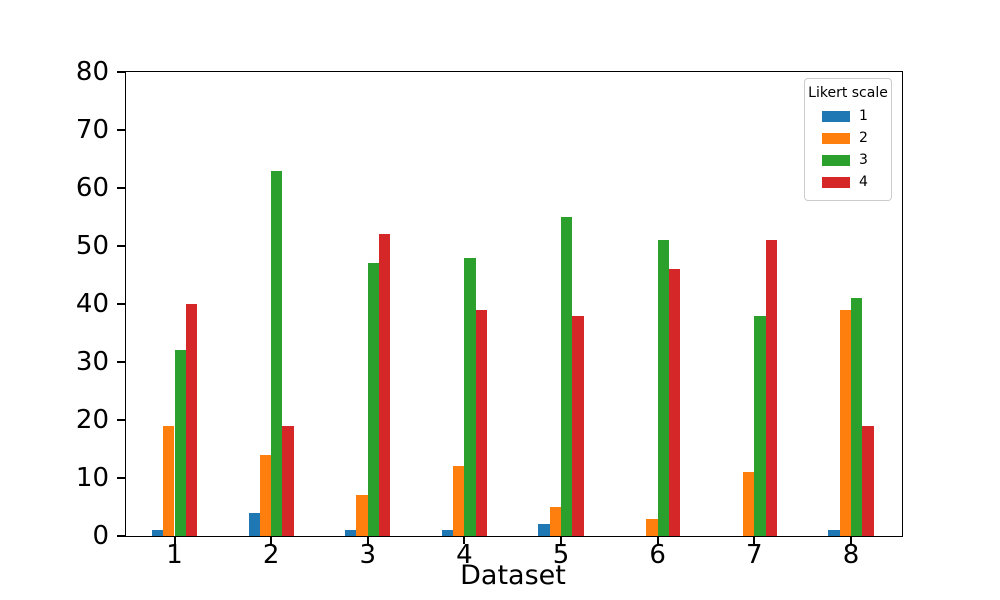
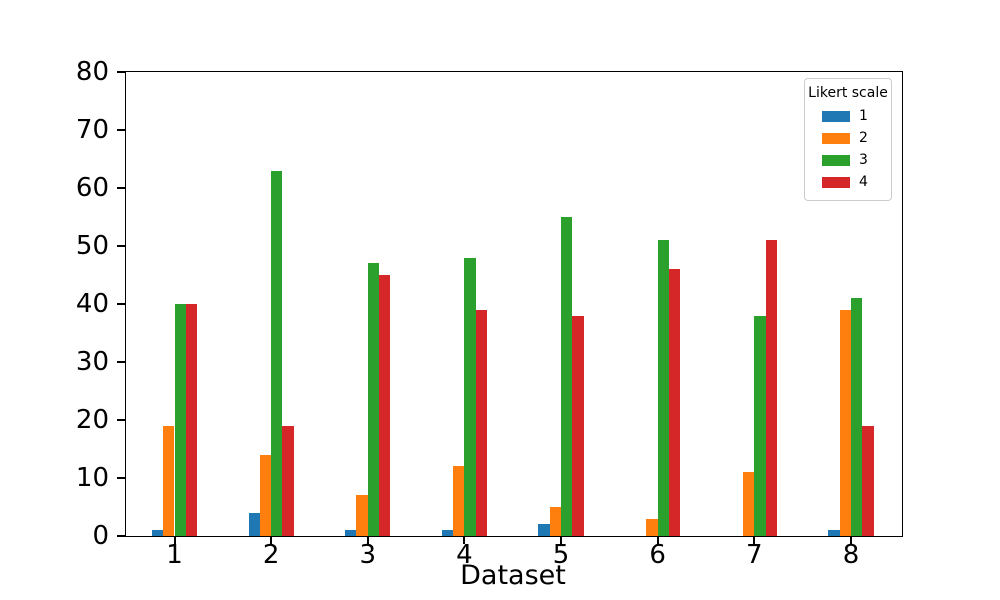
3/1: 32 -> 40
4/3: 52 -> 45
